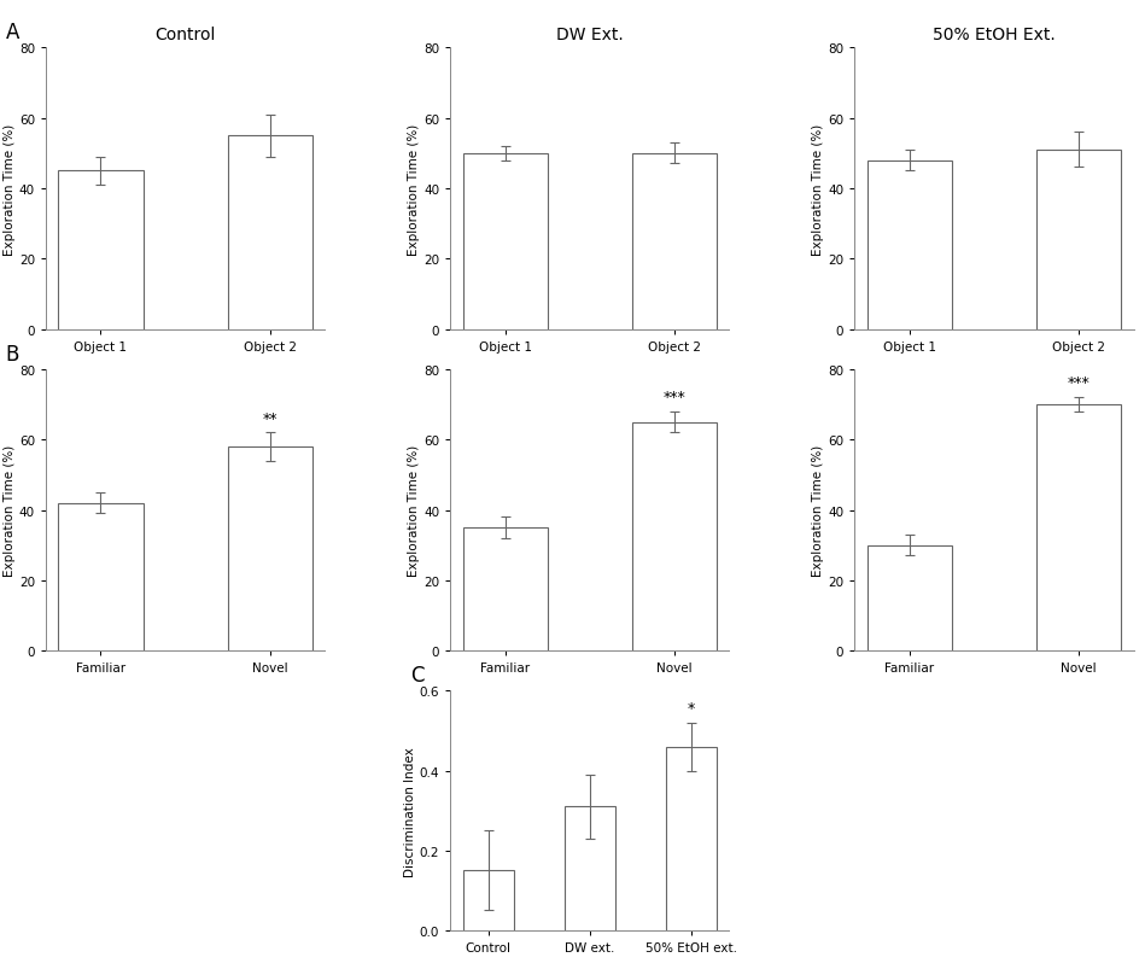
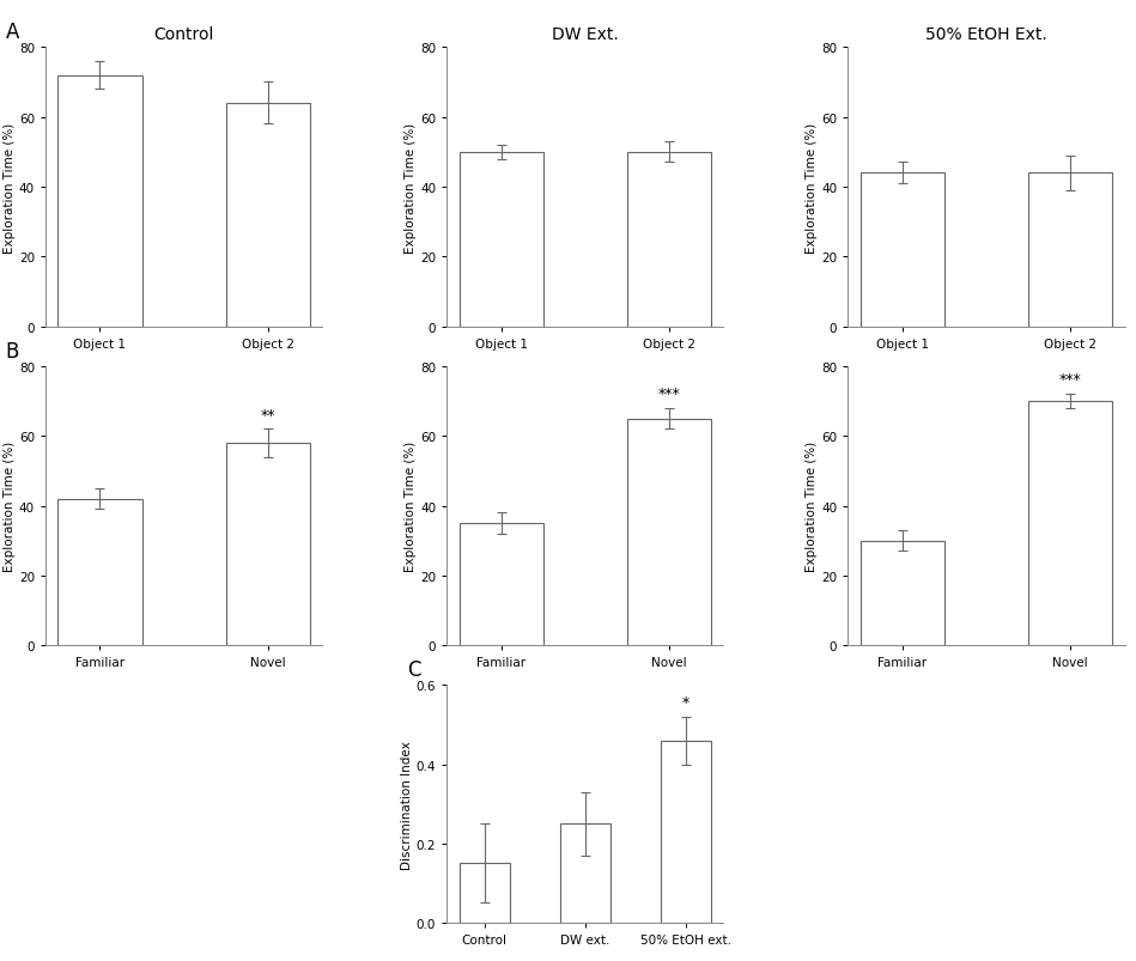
Control/Object 1: 45 -> 72
Control/Object 2: 55 -> 64
50% EtOH Ext./Object 1: 48 -> 44
50% EtOH Ext./Object 2: 51 -> 44
DW ext.: 0.31 -> 0.25
